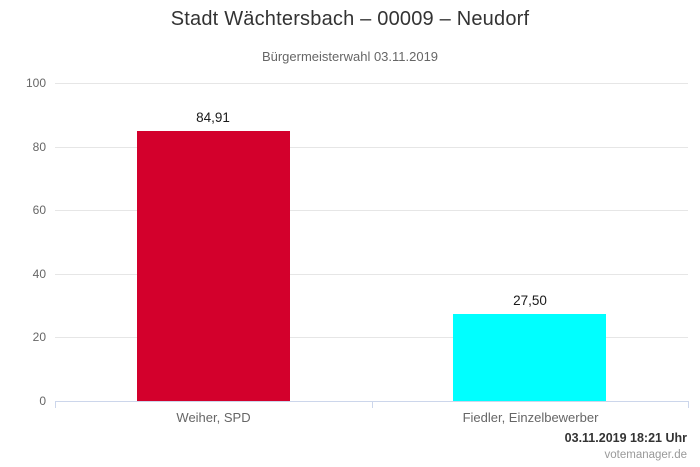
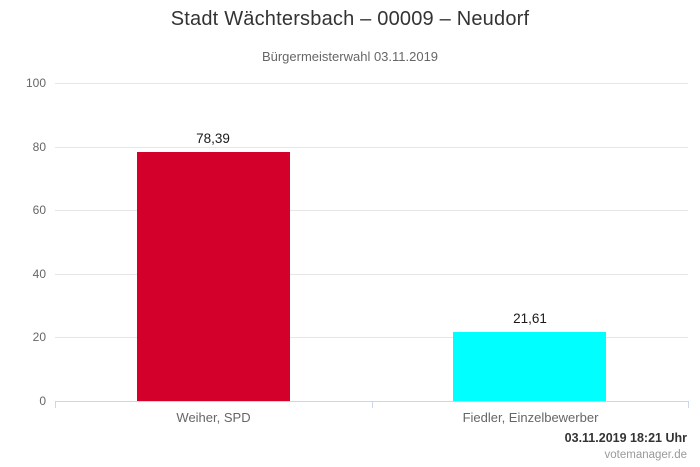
Weiher, SPD: 84,91 -> 78,39
Fiedler, Einzelbewerber: 27,50 -> 21,61
